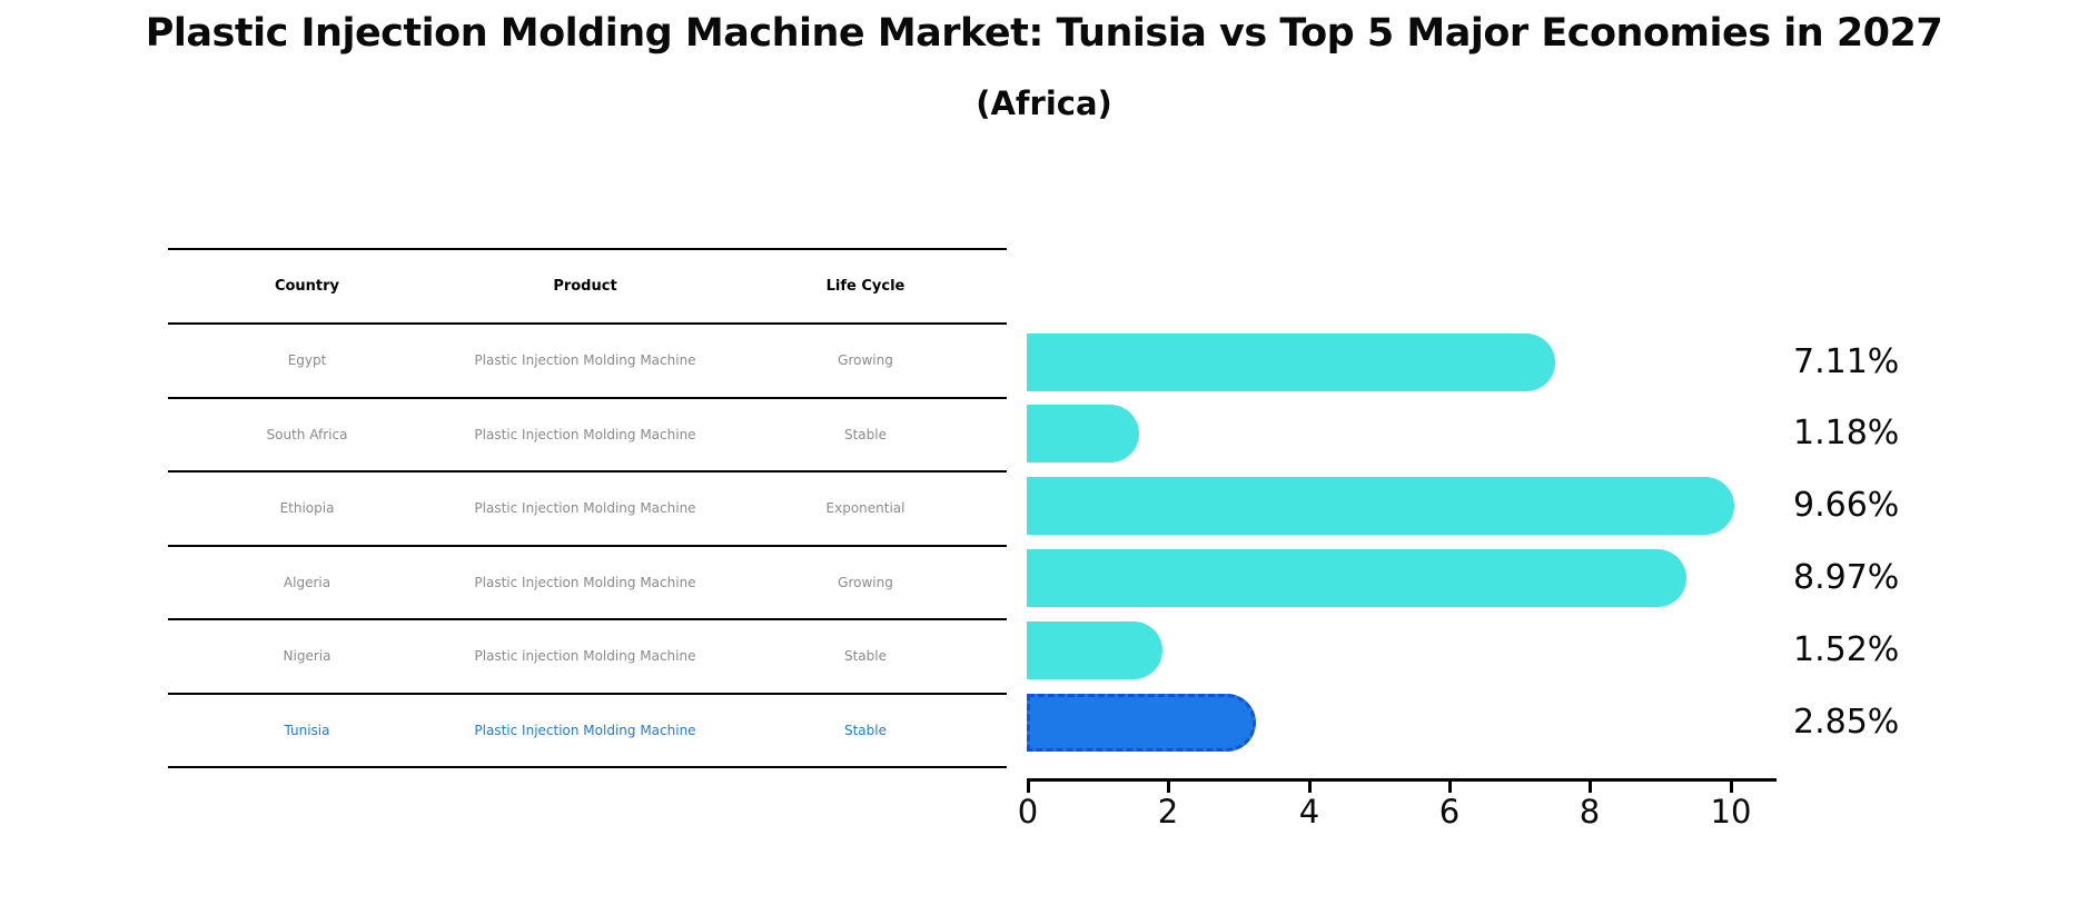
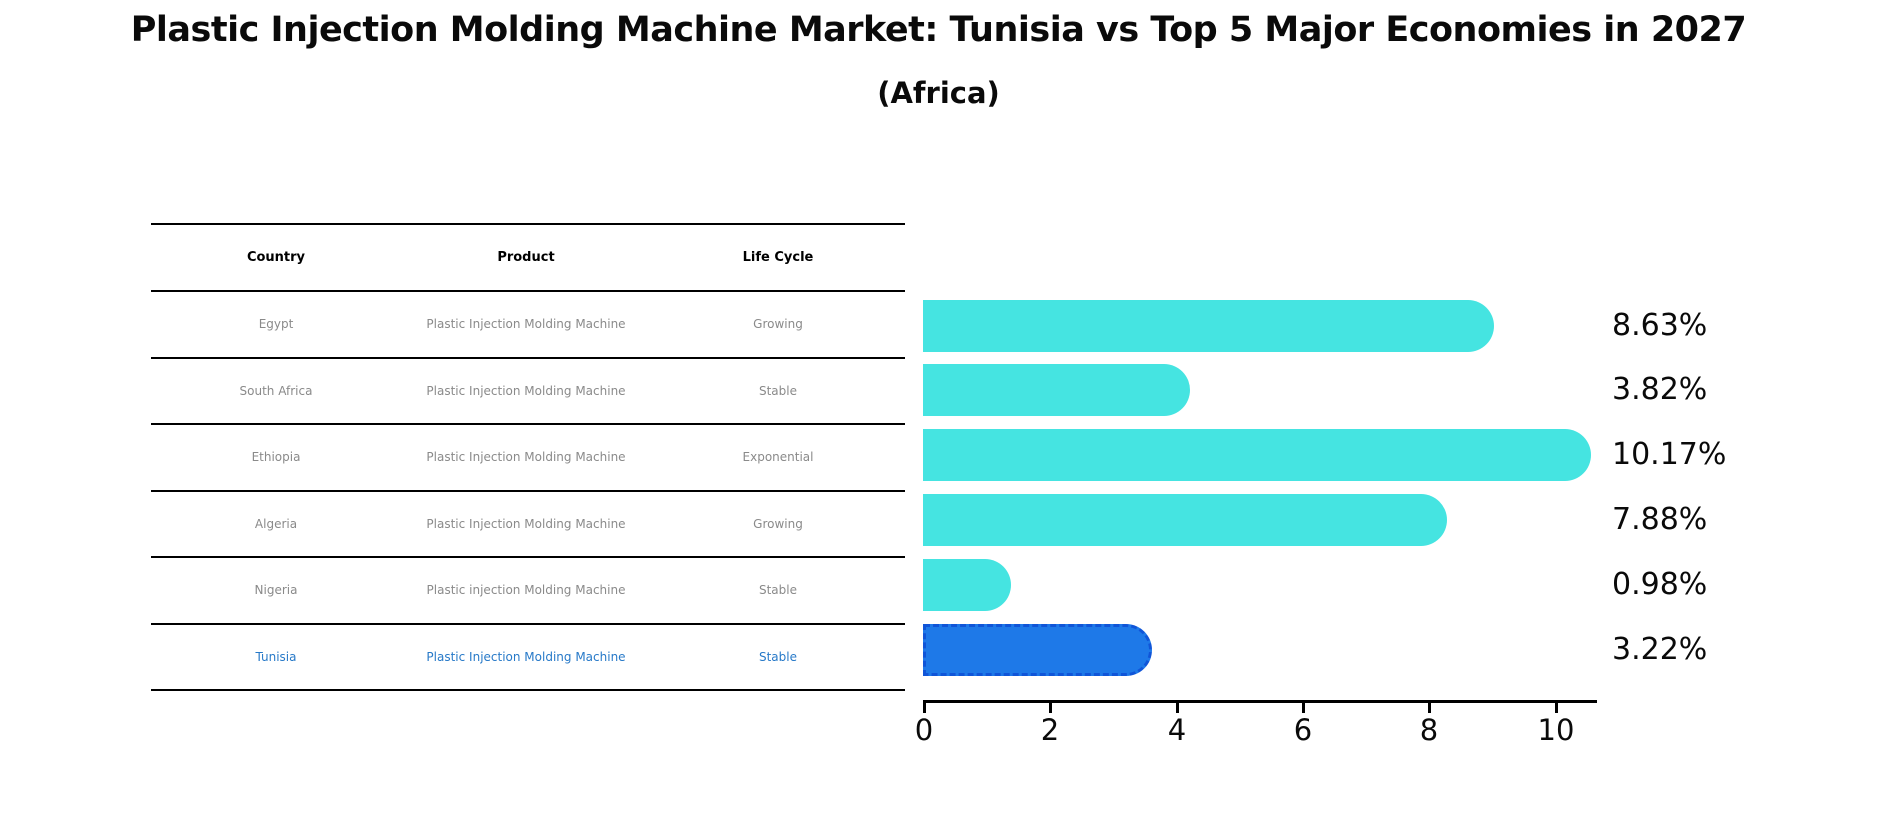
Egypt: 7.11% -> 8.63%
South Africa: 1.18% -> 3.82%
Ethiopia: 9.66% -> 10.17%
Algeria: 8.97% -> 7.88%
Nigeria: 1.52% -> 0.98%
Tunisia: 2.85% -> 3.22%
